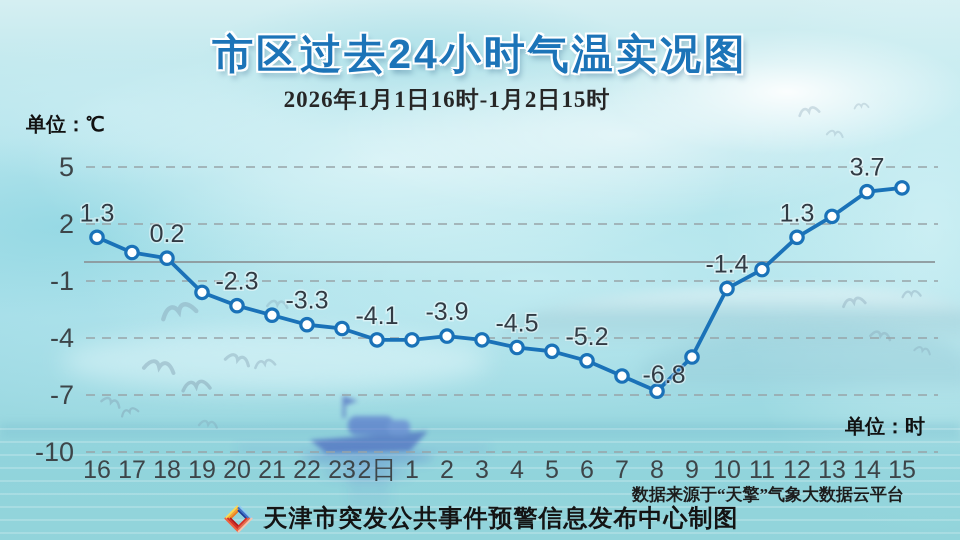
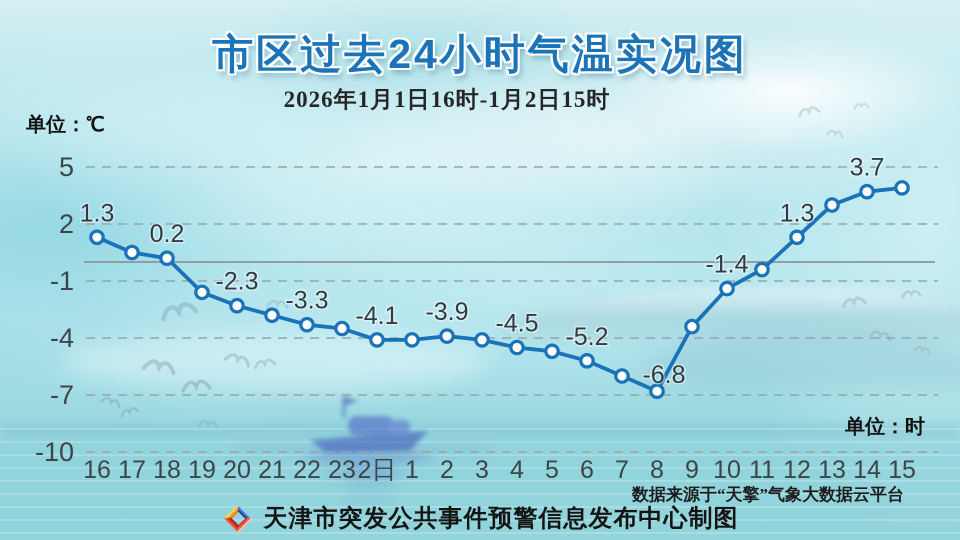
9: -5.0 -> -3.4
13: 2.4 -> 3.0
